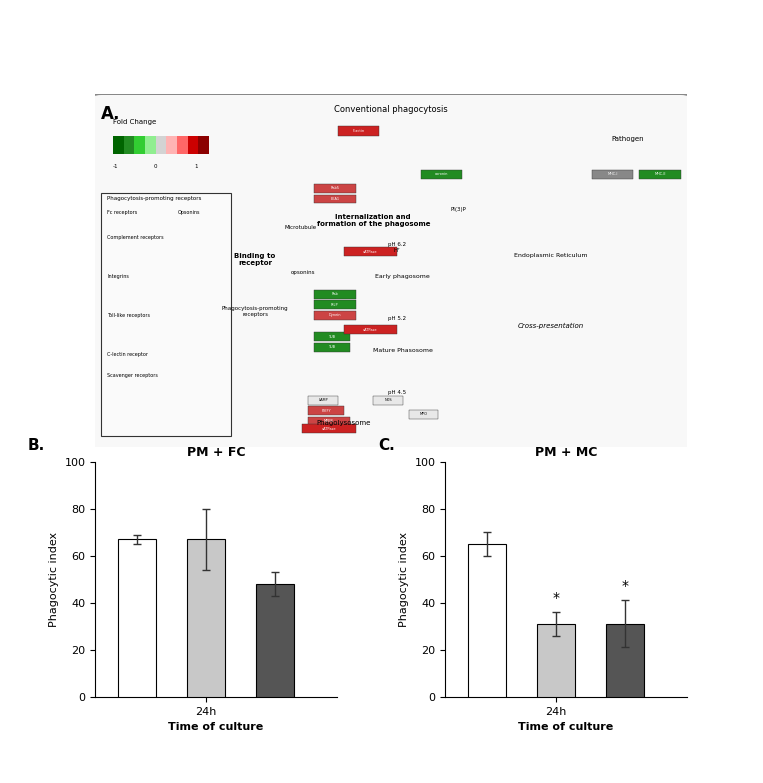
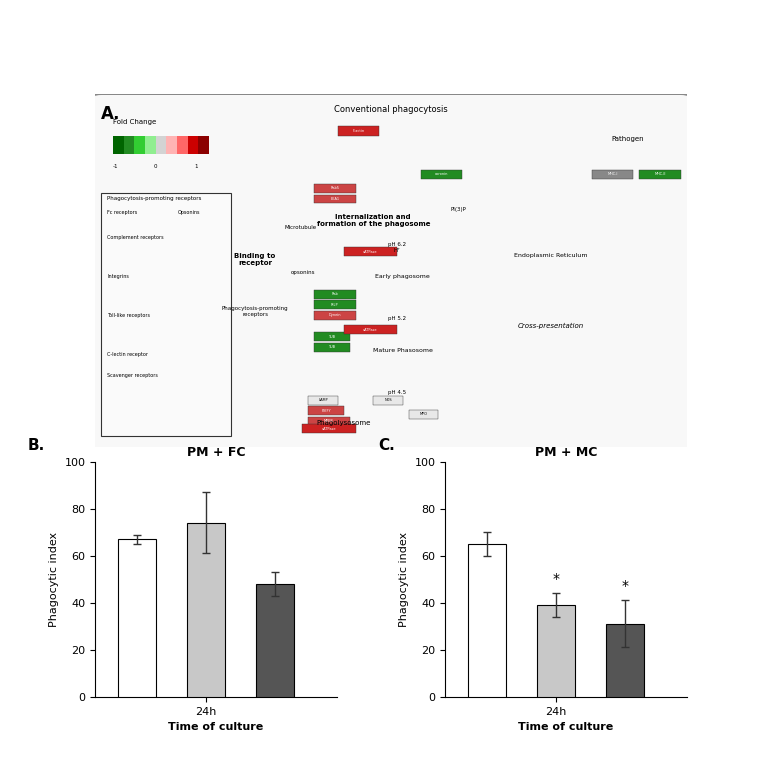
PM + FC/24h: 67 -> 74
PM + MC/24h: 31 -> 39
